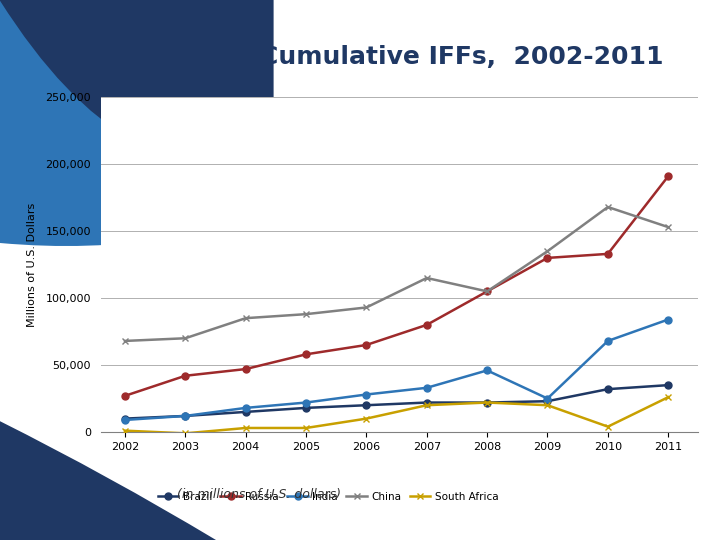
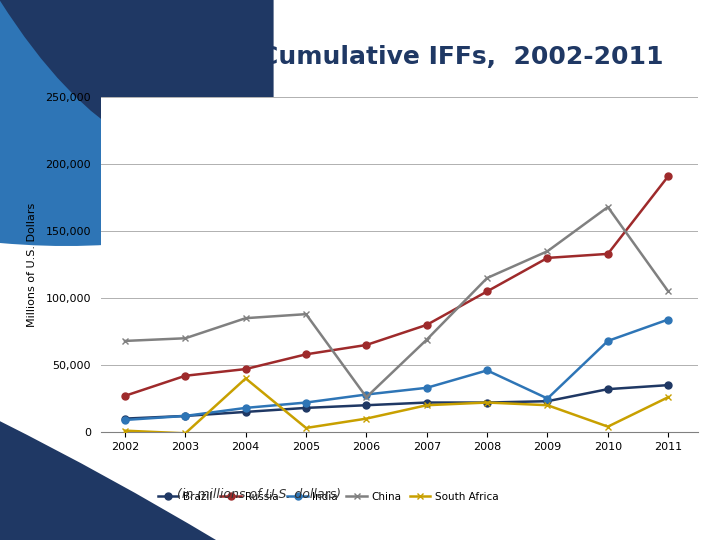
South Africa/2004: 3,000 -> 40,000
China/2006: 93,000 -> 26,000
China/2007: 115,000 -> 69,000
China/2008: 105,000 -> 115,000
China/2011: 153,000 -> 105,000
